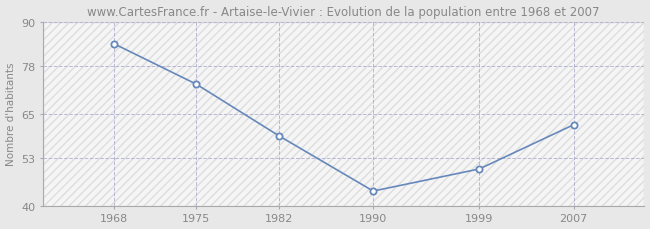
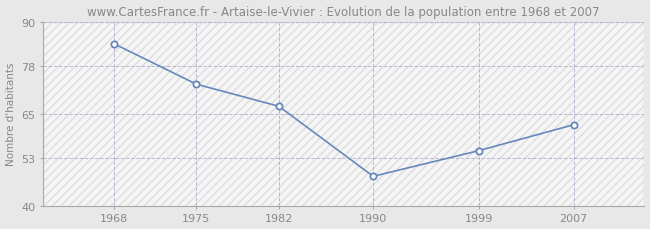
1982: 59 -> 67
1990: 44 -> 48
1999: 50 -> 55
